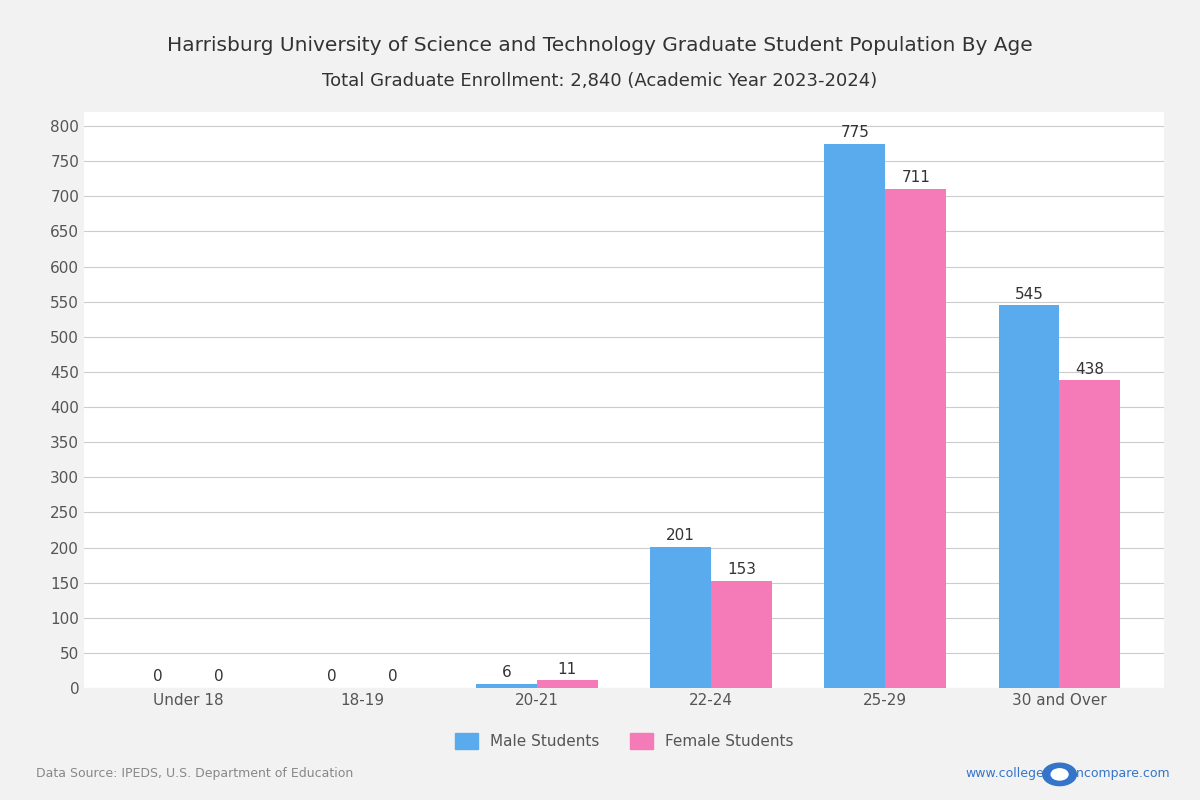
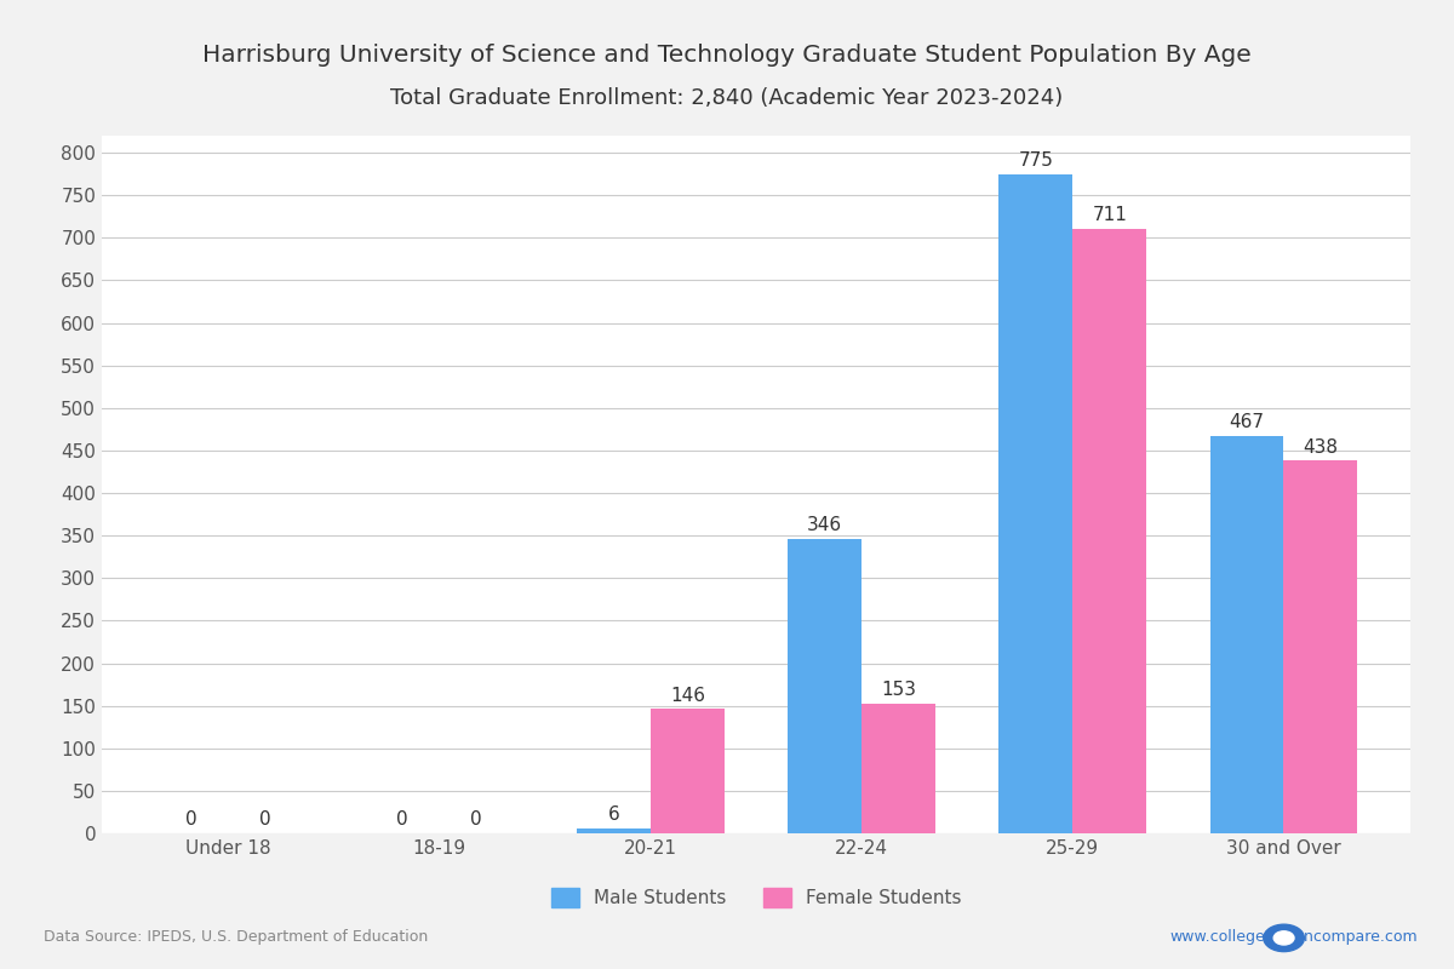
Female Students/20-21: 11 -> 146
Male Students/22-24: 201 -> 346
Male Students/30 and Over: 545 -> 467
